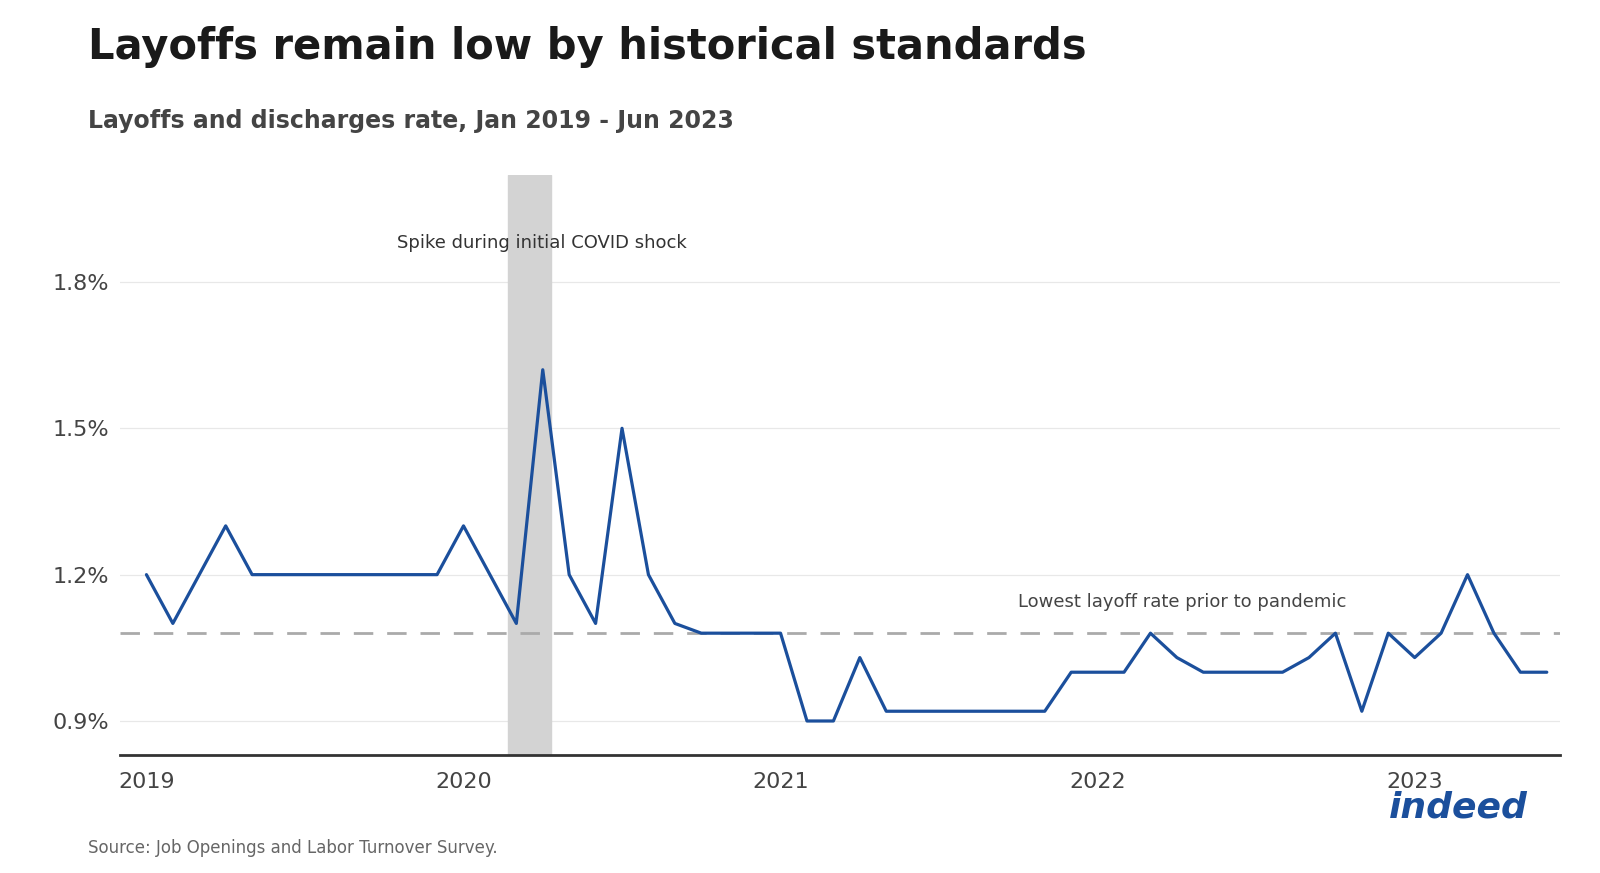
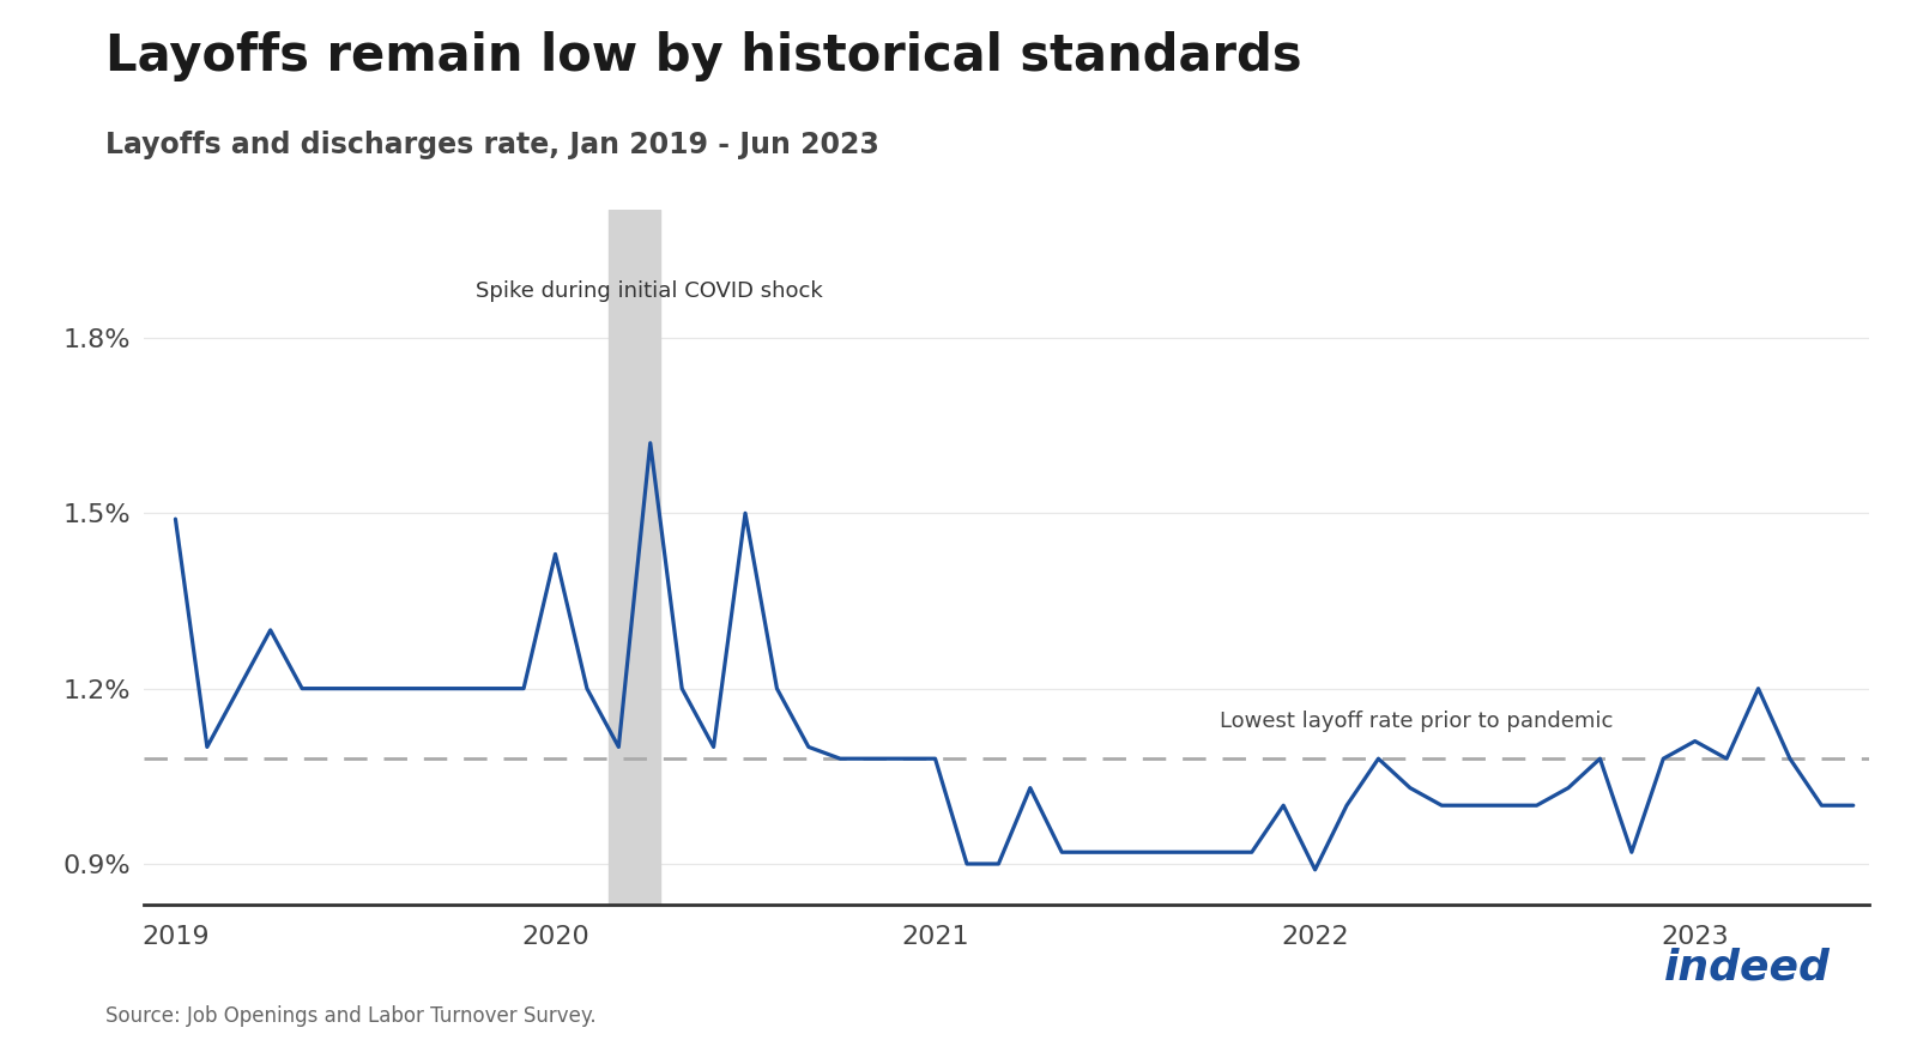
2019: 1.20% -> 1.49%
2020: 1.30% -> 1.43%
2022: 1.00% -> 0.89%
2023: 1.03% -> 1.11%
